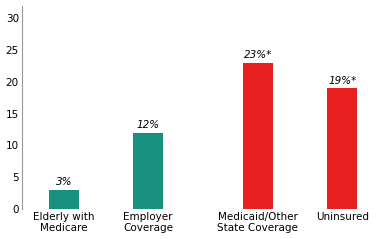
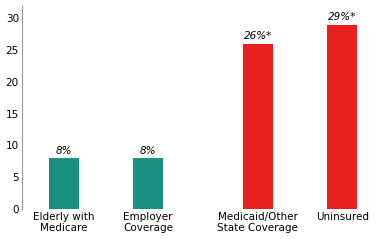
Elderly with Medicare: 3% -> 8%
Employer Coverage: 12% -> 8%
Medicaid/Other State Coverage: 23%* -> 26%*
Uninsured: 19%* -> 29%*
